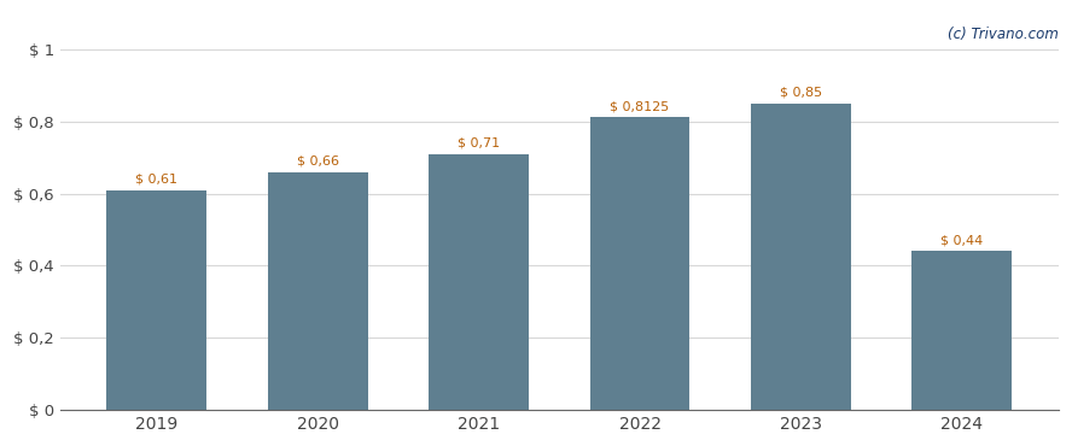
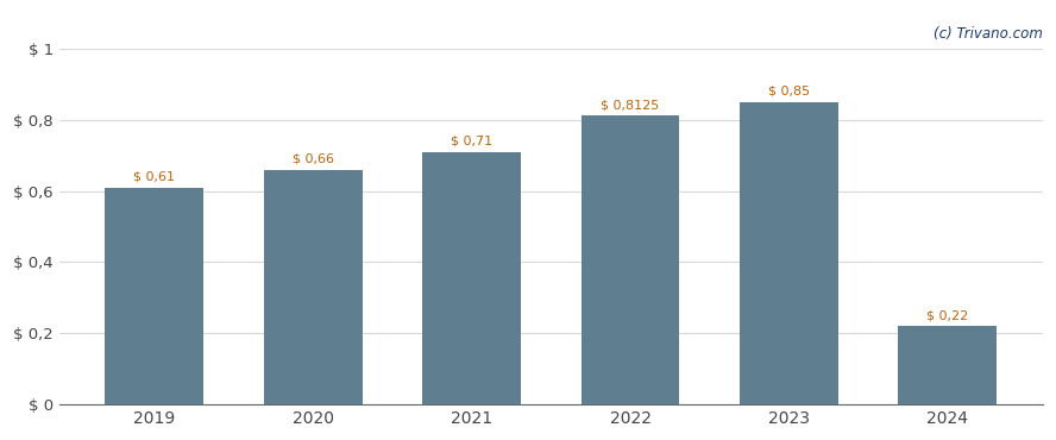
2024: 0,44 -> 0,22
